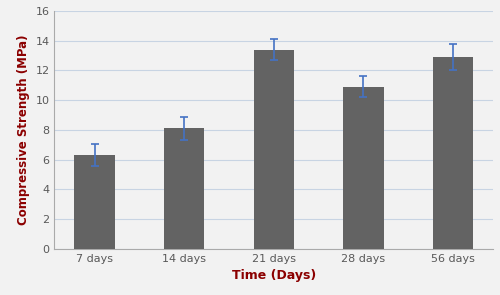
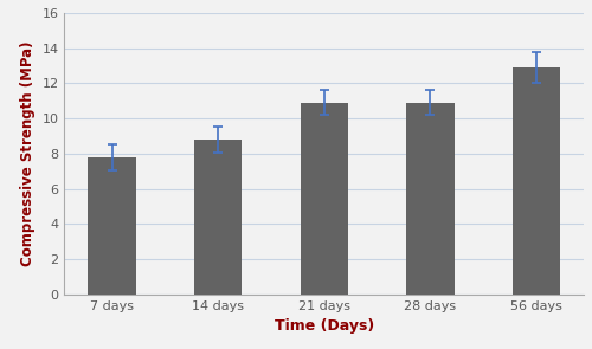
7 days: 6.3 -> 7.8
14 days: 8.1 -> 8.8
21 days: 13.4 -> 10.9
